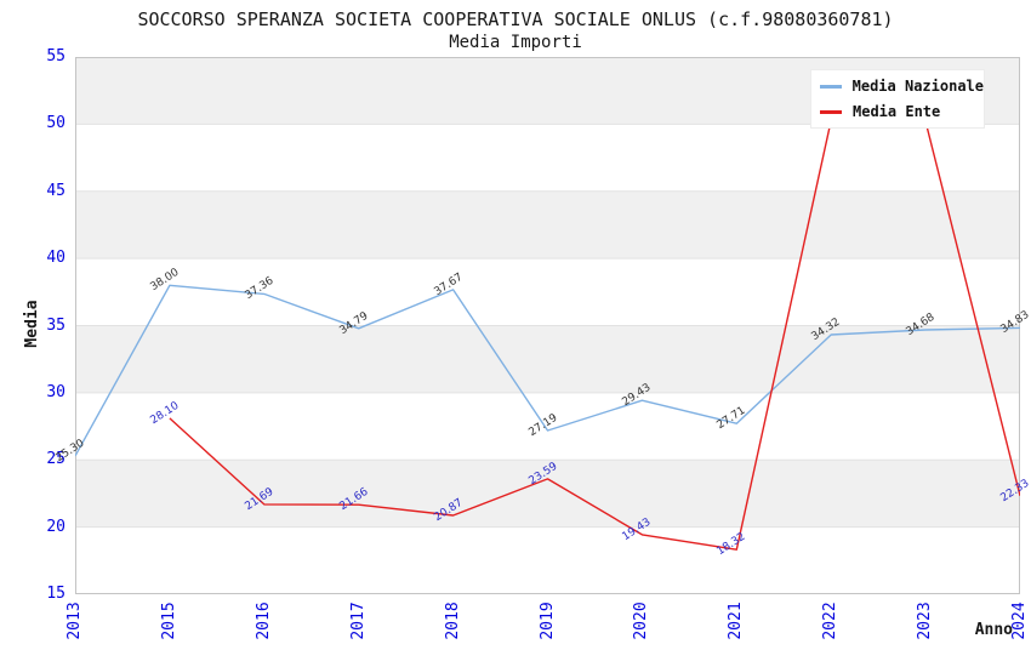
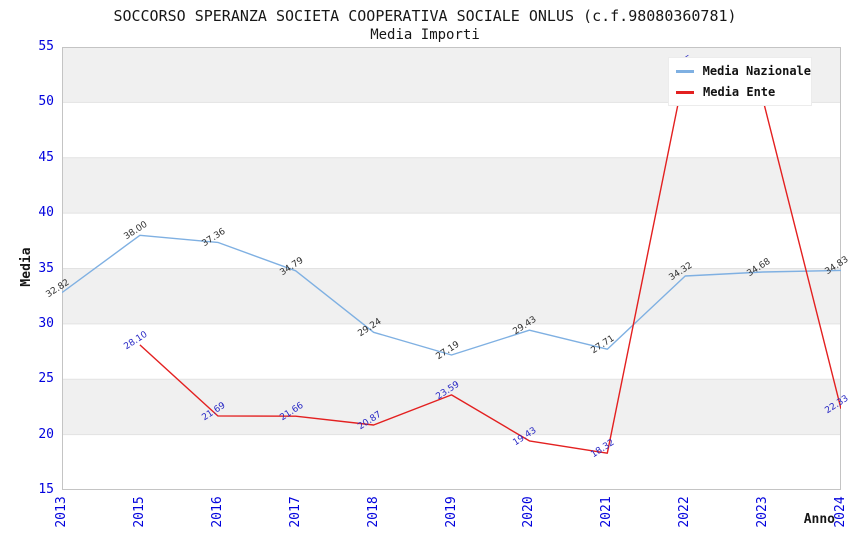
Media Nazionale/2013: 25.30 -> 32.82
Media Nazionale/2018: 37.67 -> 29.24
Media Ente/2022: 50.29 -> 53.05
